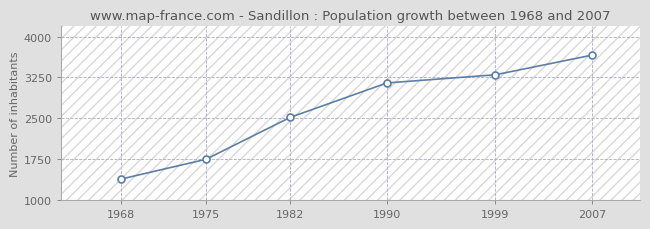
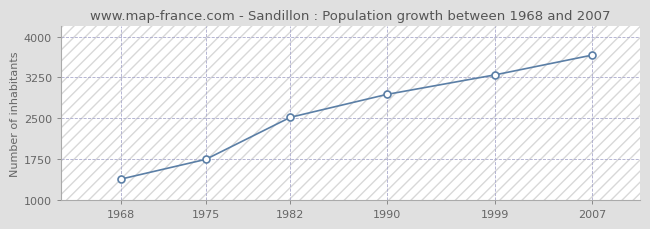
1990: 3150 -> 2940
